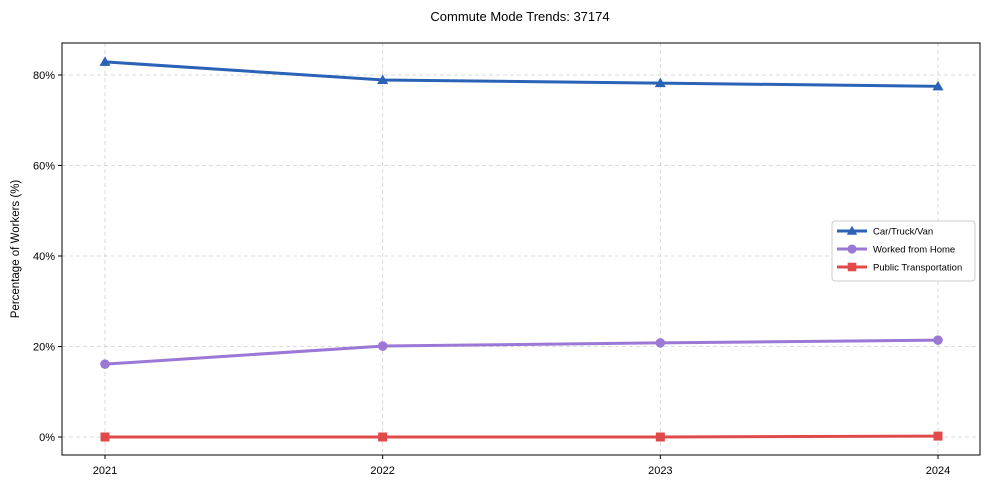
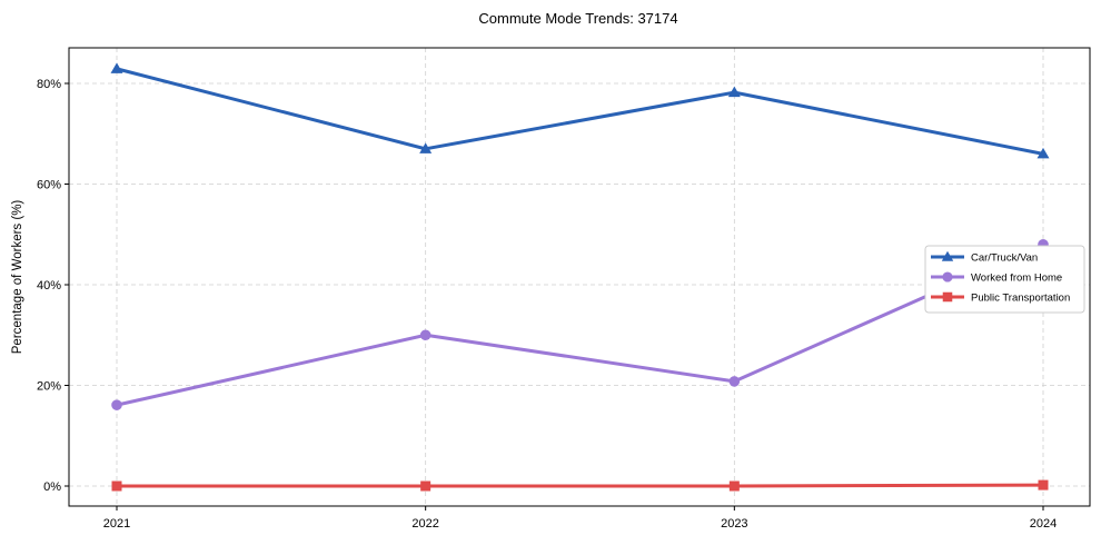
Car/Truck/Van/2022: 79% -> 67%
Worked from Home/2022: 20% -> 30%
Car/Truck/Van/2024: 78% -> 66%
Worked from Home/2024: 21% -> 48%
